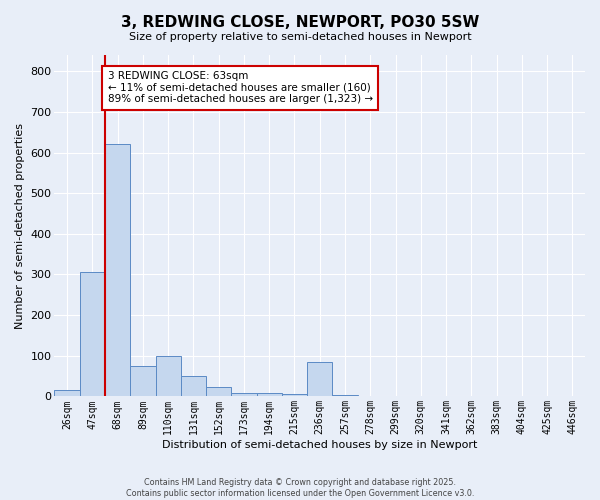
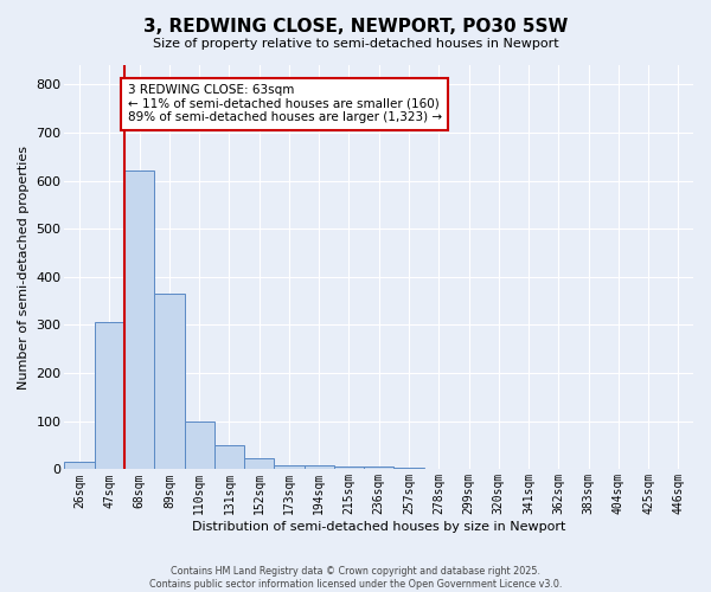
89sqm: 75 -> 365
236sqm: 85 -> 5
